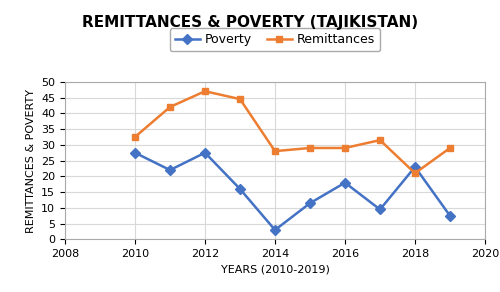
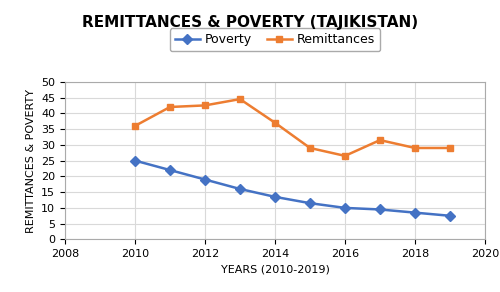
Poverty/2010: 27.5 -> 25.0
Remittances/2010: 32.5 -> 36.0
Poverty/2012: 27.5 -> 19.0
Remittances/2012: 47.0 -> 42.5
Poverty/2014: 3.0 -> 13.5
Remittances/2014: 28.0 -> 37.0
Poverty/2016: 18.0 -> 10.0
Remittances/2016: 29.0 -> 26.5
Poverty/2018: 23.0 -> 8.5
Remittances/2018: 21.0 -> 29.0
